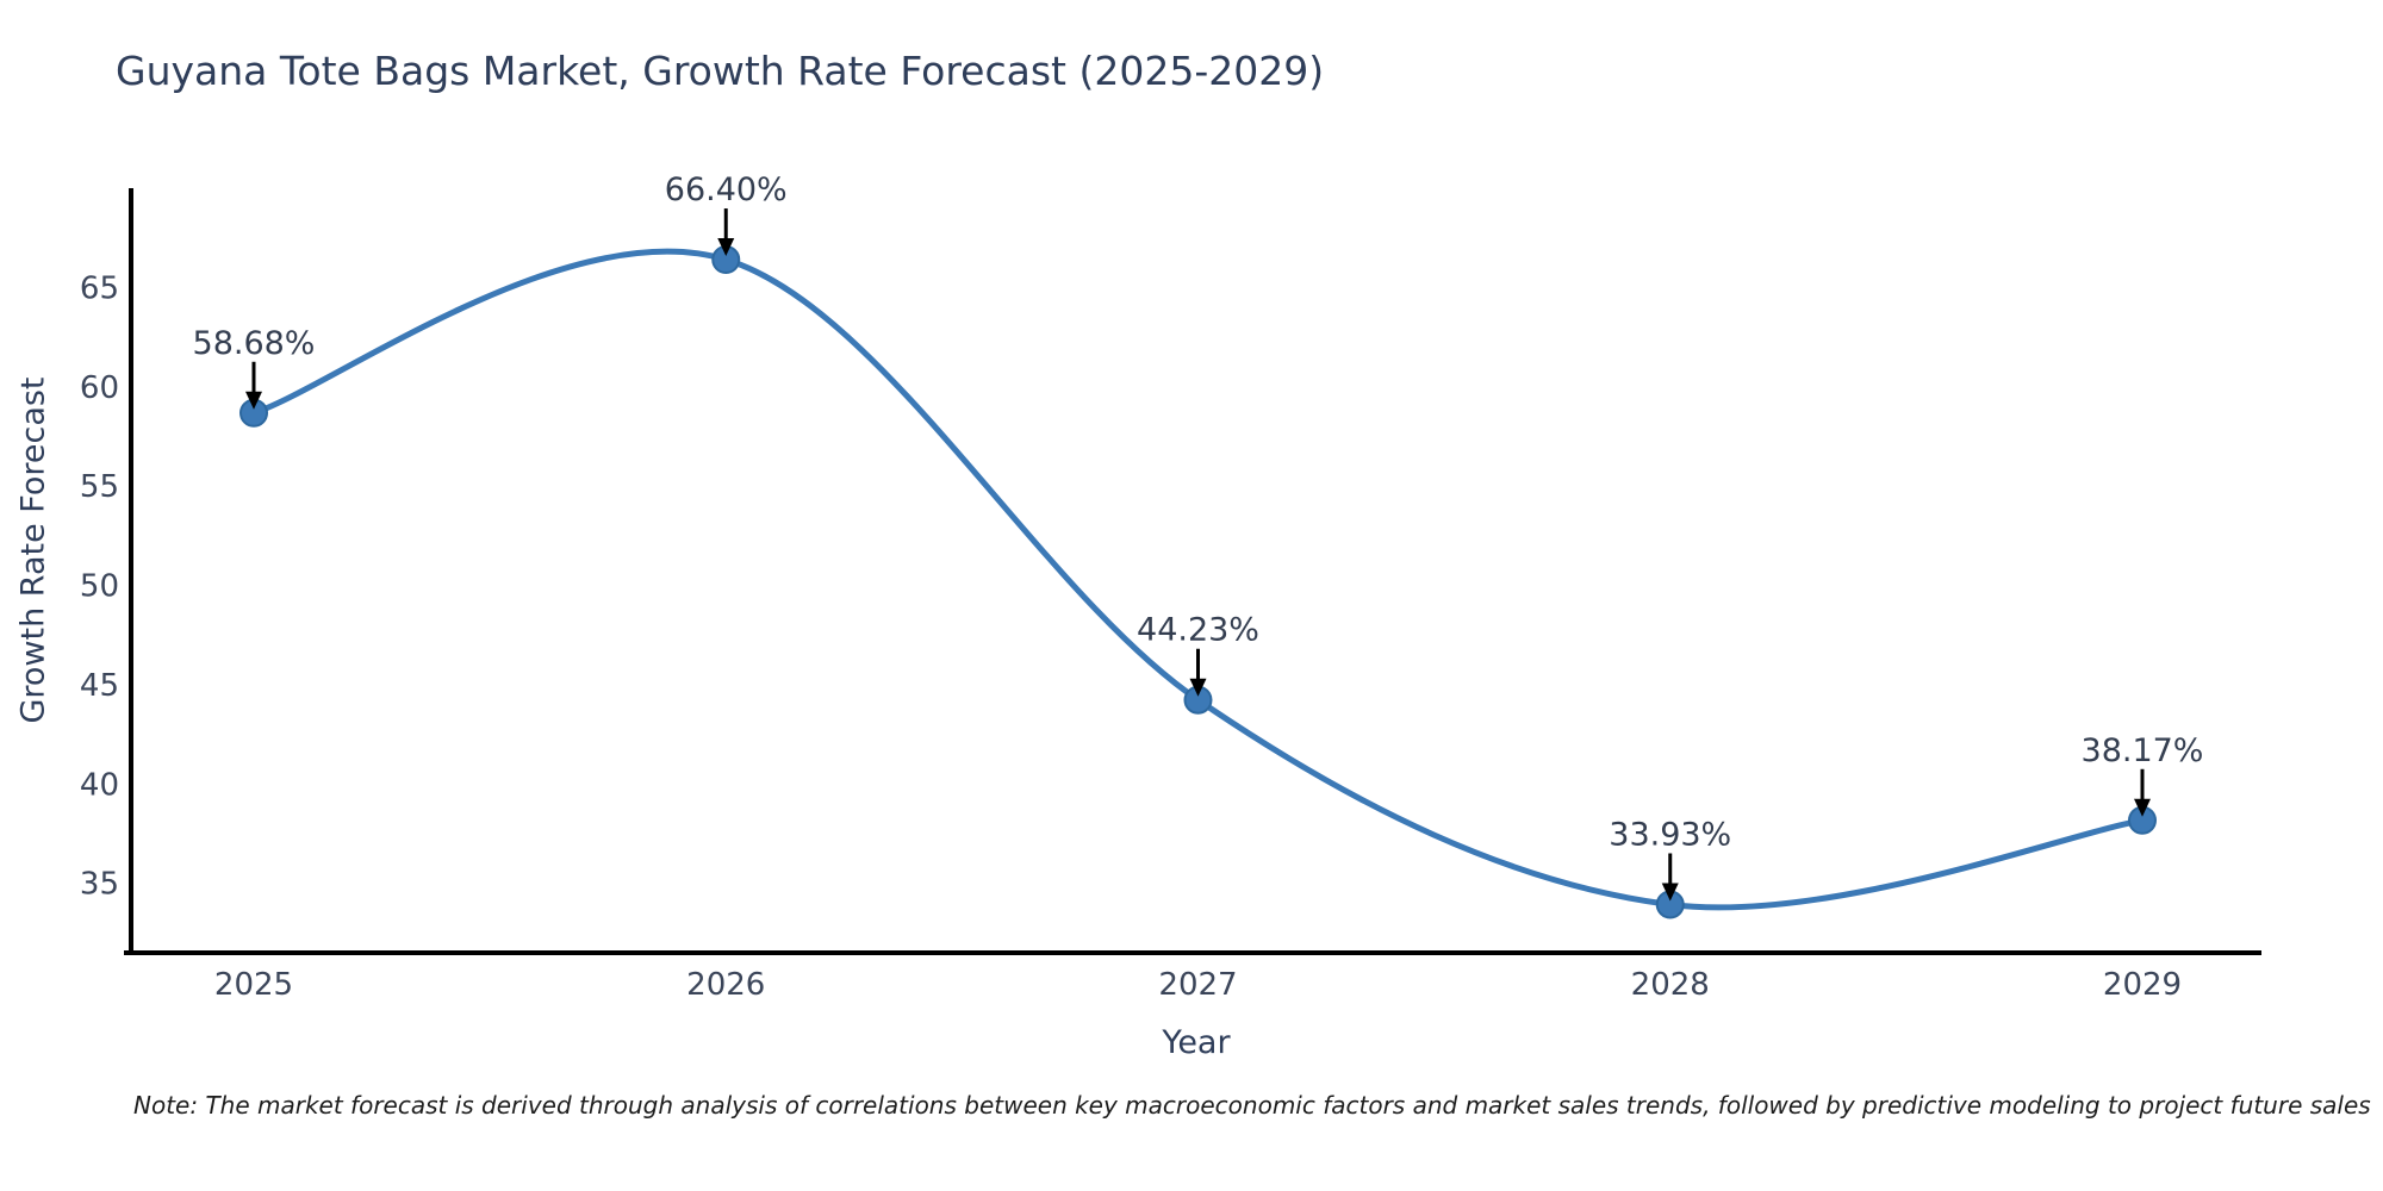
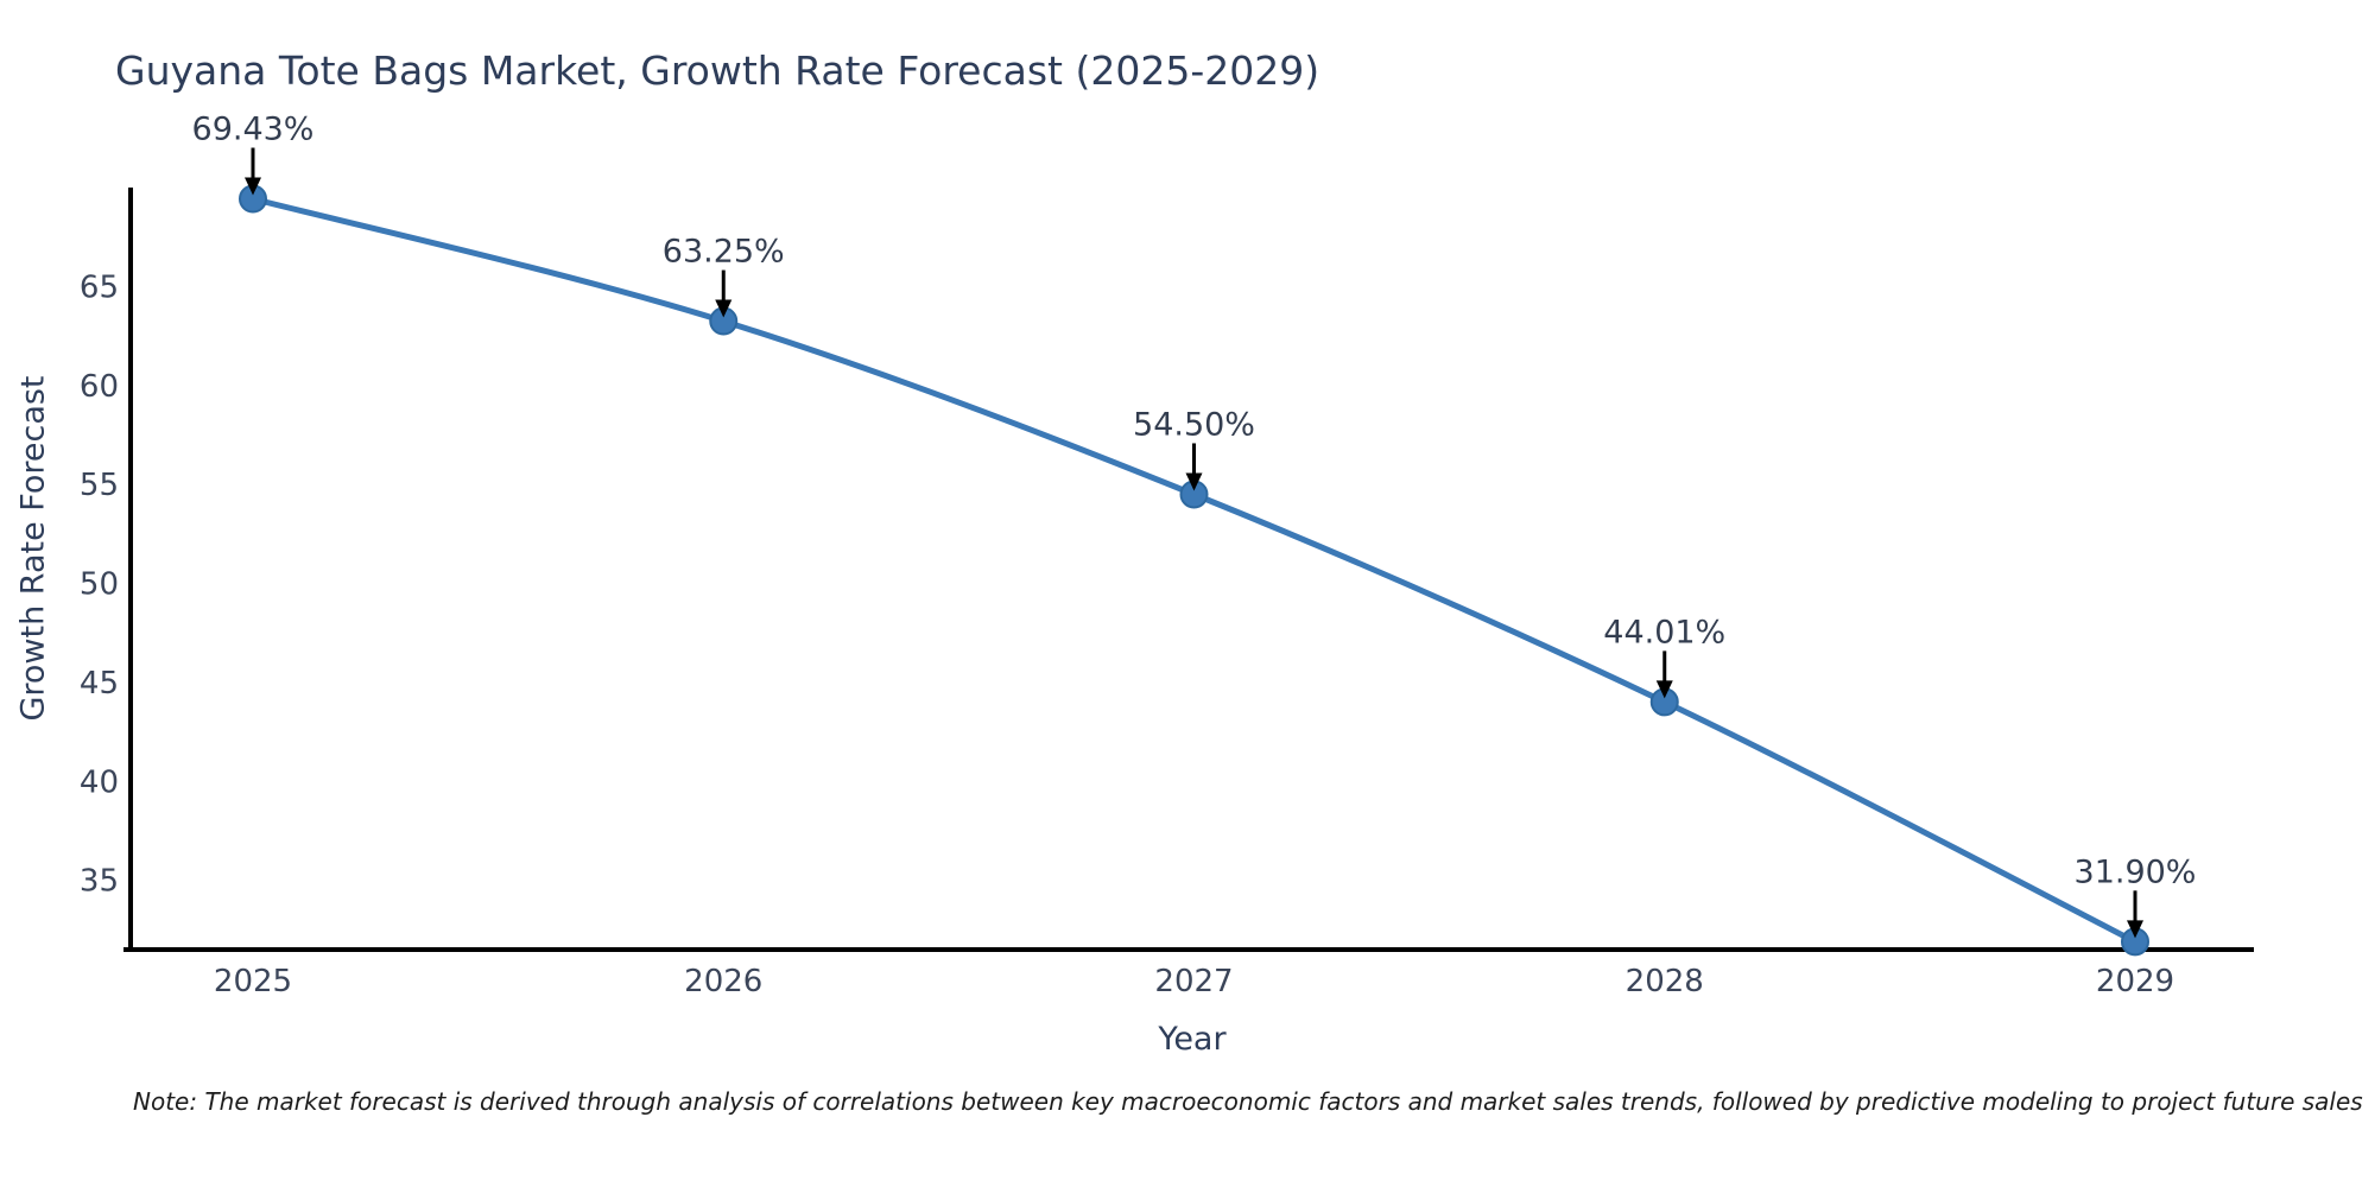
2025: 58.68% -> 69.43%
2026: 66.40% -> 63.25%
2027: 44.23% -> 54.50%
2028: 33.93% -> 44.01%
2029: 38.17% -> 31.90%
